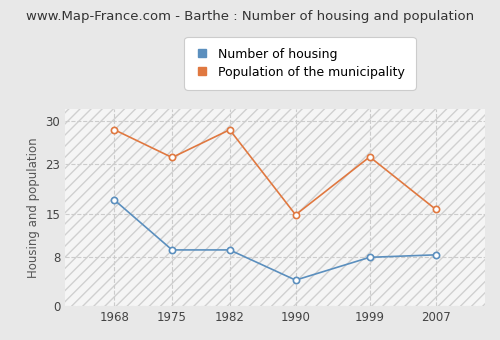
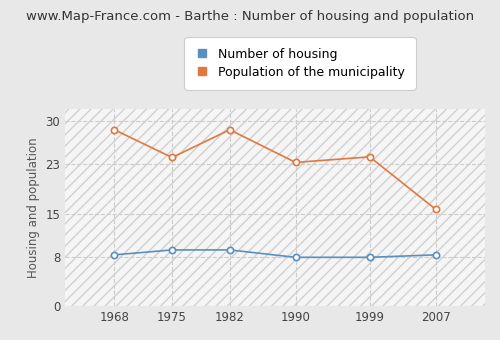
Number of housing/1968: 17.2 -> 8.3
Number of housing/1990: 4.2 -> 7.9
Population of the municipality/1990: 14.8 -> 23.3
